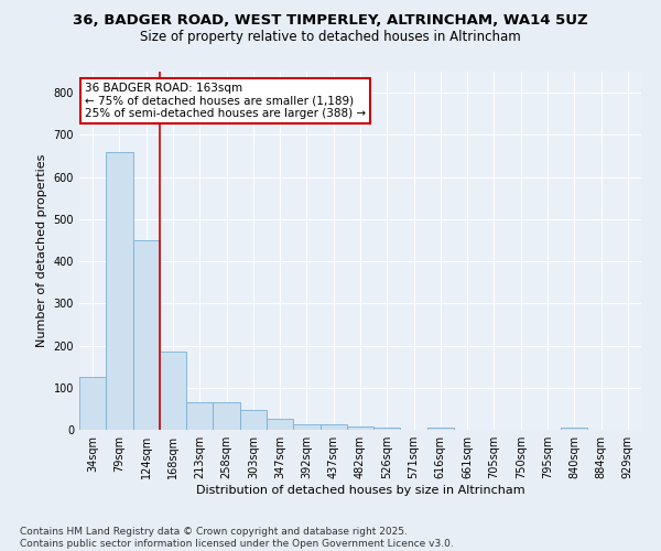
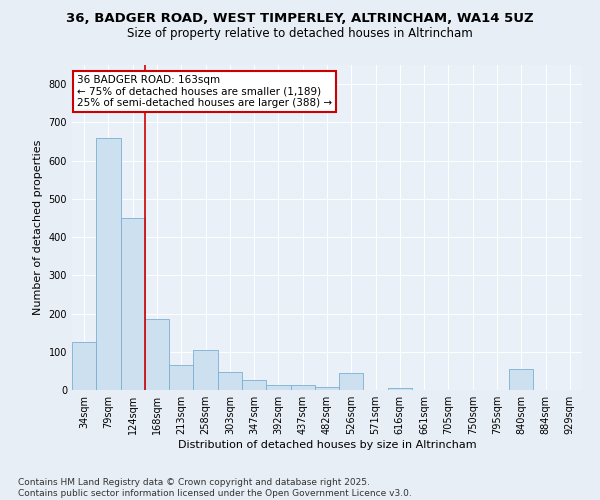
258sqm: 65 -> 105
526sqm: 5 -> 45
840sqm: 5 -> 55
